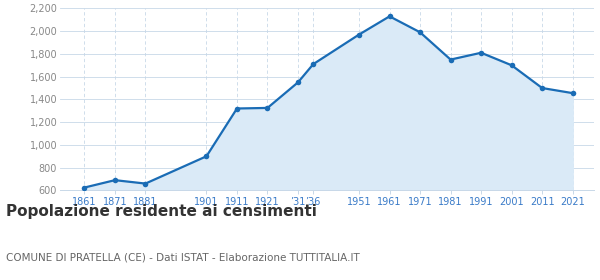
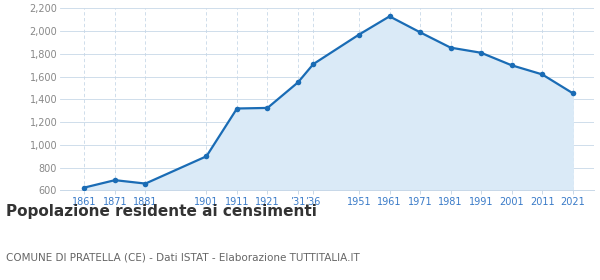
1981: 1,750 -> 1,860
2011: 1,500 -> 1,620
